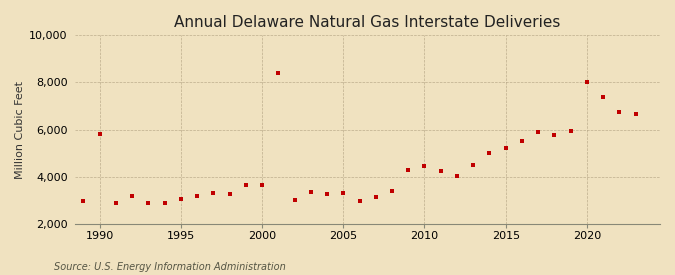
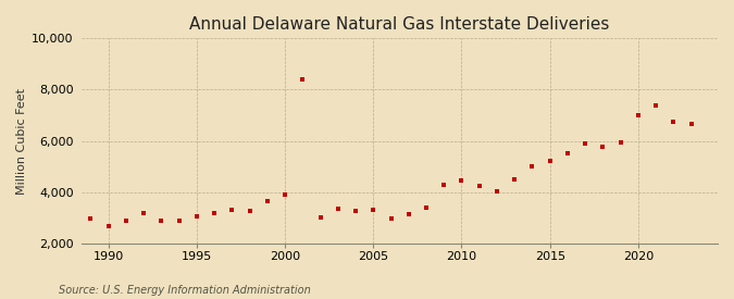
1990: 5,800 -> 2,650
2000: 3,650 -> 3,900
2020: 8,000 -> 7,000
